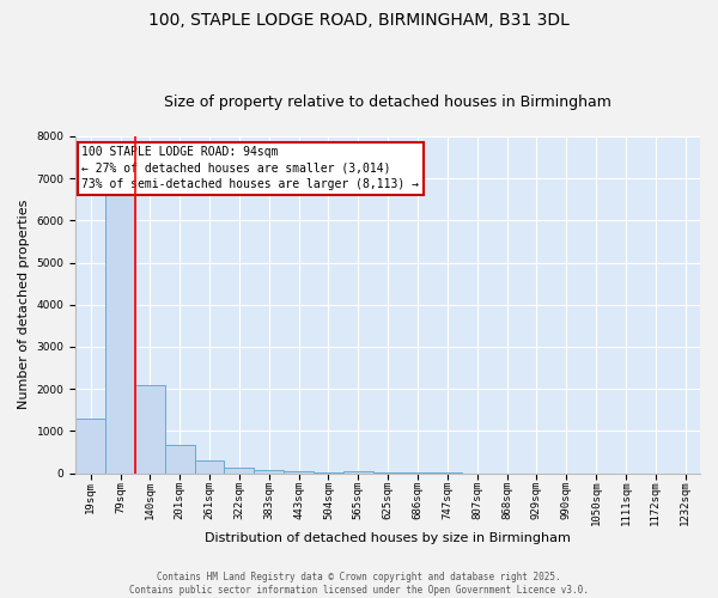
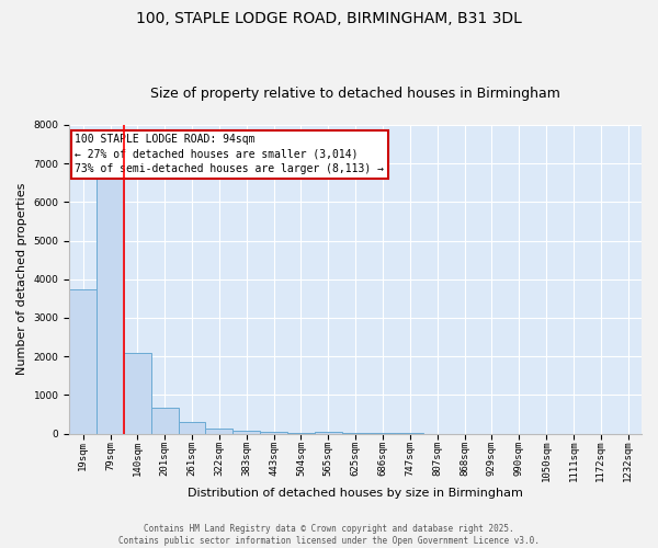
19sqm: 1300 -> 3750
